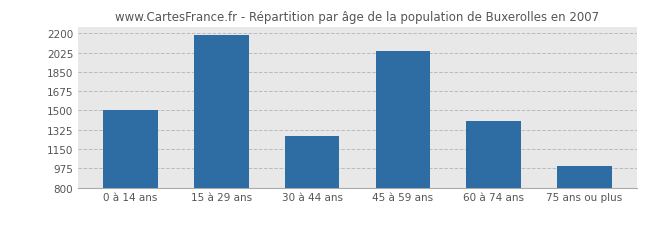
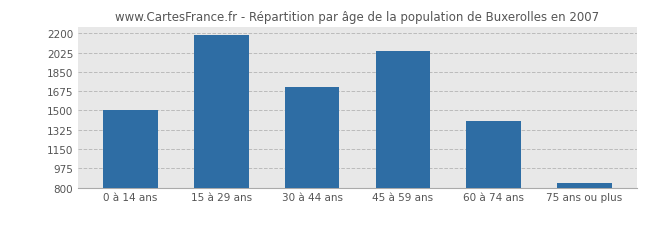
30 à 44 ans: 1270 -> 1710
75 ans ou plus: 1000 -> 840
